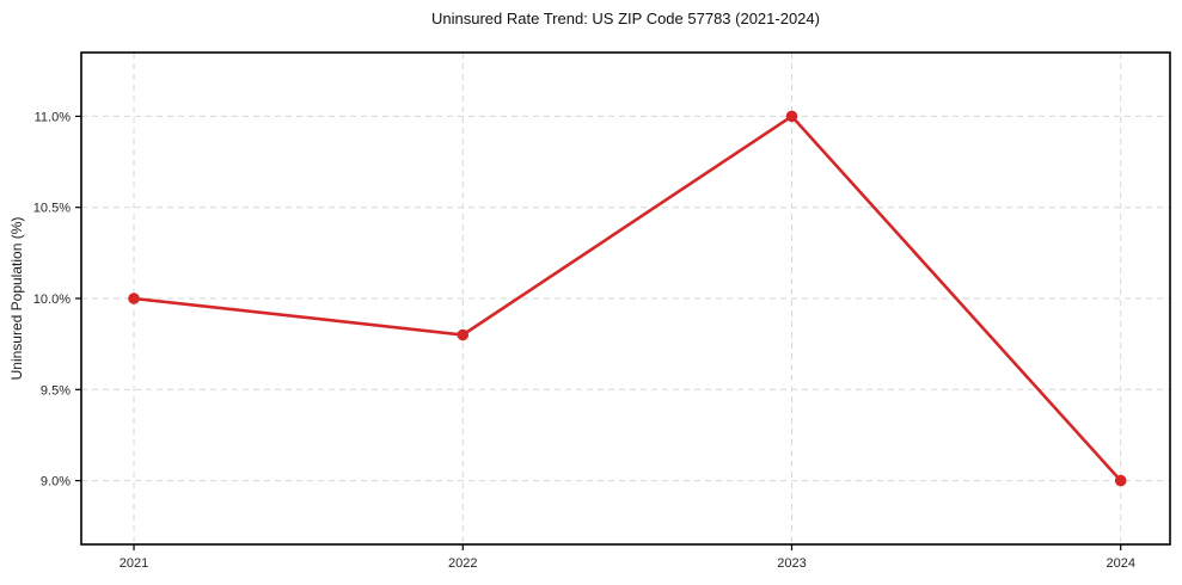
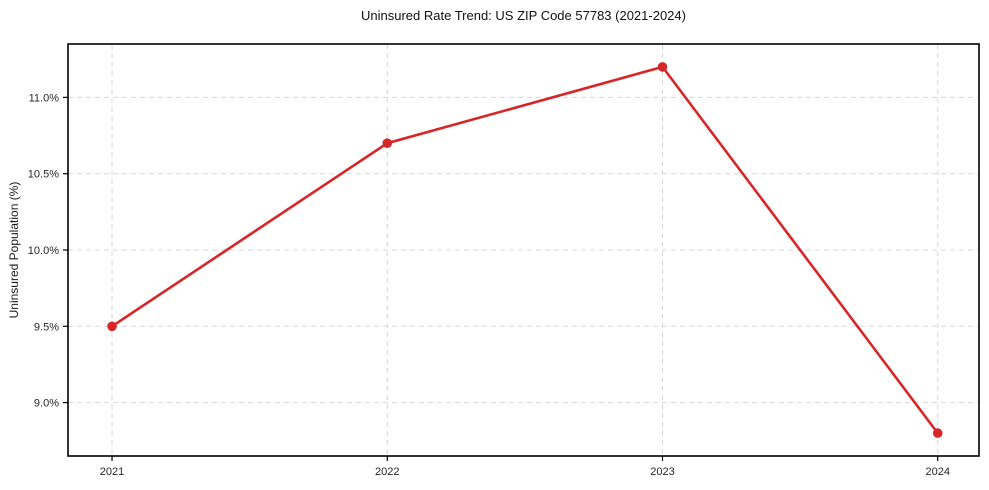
2021: 10.0% -> 9.5%
2022: 9.8% -> 10.7%
2023: 11.0% -> 11.2%
2024: 9.0% -> 8.8%
